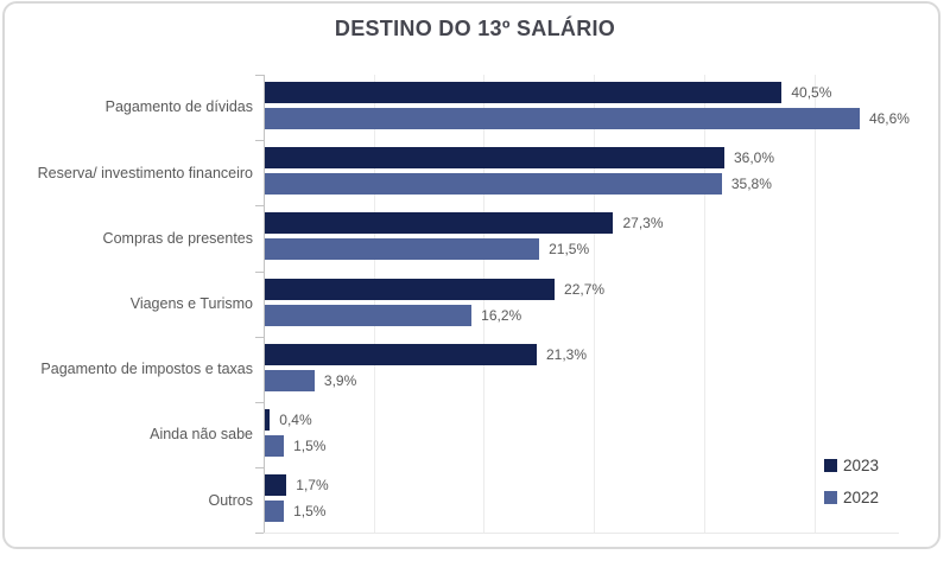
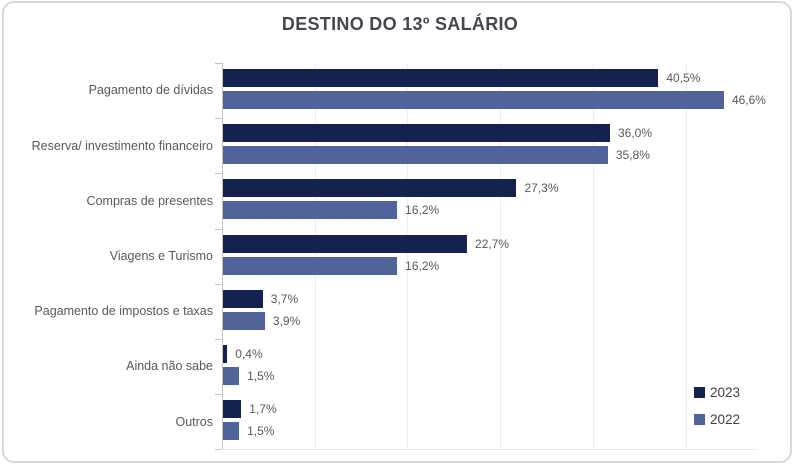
2022/Compras de presentes: 21,5% -> 16,2%
2023/Pagamento de impostos e taxas: 21,3% -> 3,7%
